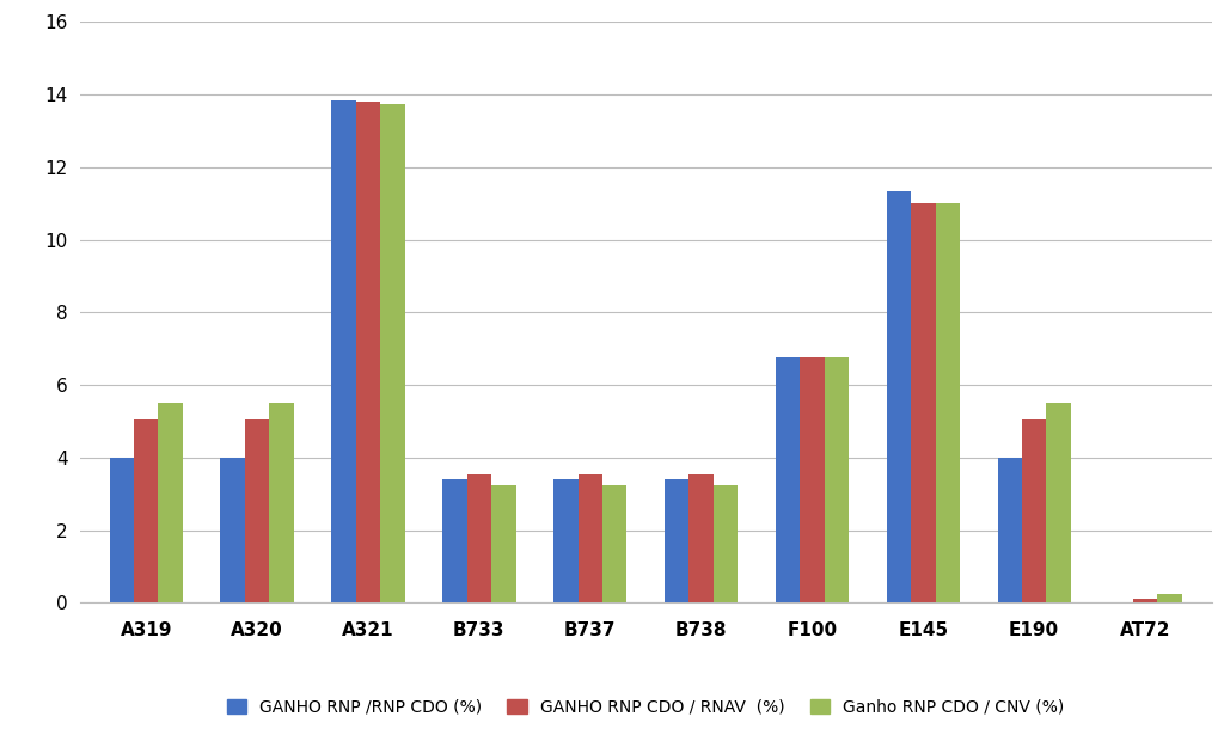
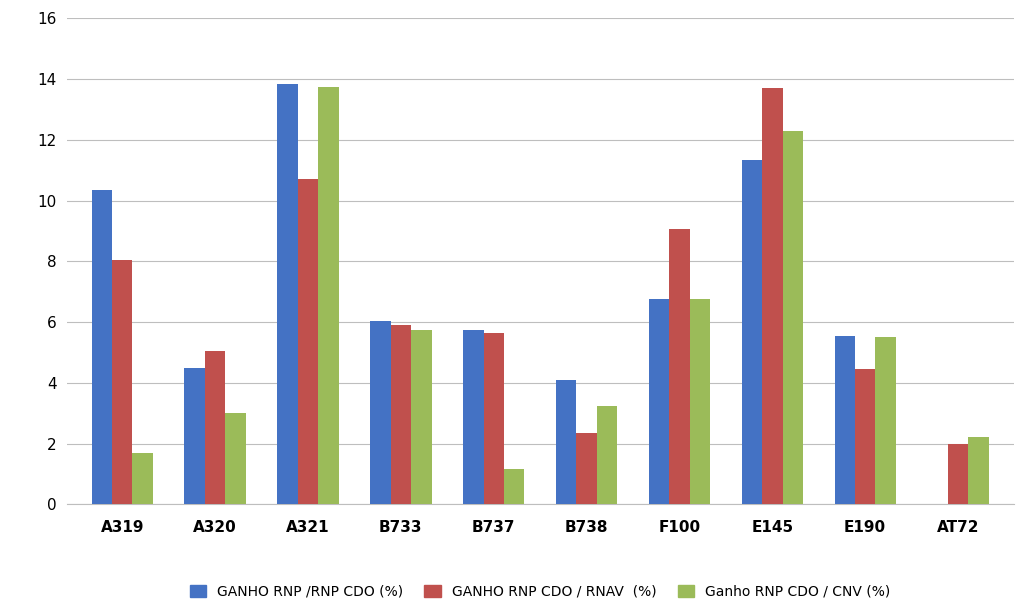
GANHO RNP /RNP CDO (%)/A319: 4.00 -> 10.35
GANHO RNP CDO / RNAV (%)/A319: 5.05 -> 8.05
Ganho RNP CDO / CNV (%)/A319: 5.50 -> 1.70
GANHO RNP /RNP CDO (%)/A320: 4.00 -> 4.50
Ganho RNP CDO / CNV (%)/A320: 5.50 -> 3.00
GANHO RNP CDO / RNAV (%)/A321: 13.80 -> 10.70
GANHO RNP /RNP CDO (%)/B733: 3.40 -> 6.05
GANHO RNP CDO / RNAV (%)/B733: 3.55 -> 5.90
Ganho RNP CDO / CNV (%)/B733: 3.25 -> 5.75
GANHO RNP /RNP CDO (%)/B737: 3.40 -> 5.75
GANHO RNP CDO / RNAV (%)/B737: 3.55 -> 5.65
Ganho RNP CDO / CNV (%)/B737: 3.25 -> 1.15
GANHO RNP /RNP CDO (%)/B738: 3.40 -> 4.10
GANHO RNP CDO / RNAV (%)/B738: 3.55 -> 2.35
GANHO RNP CDO / RNAV (%)/F100: 6.75 -> 9.05
GANHO RNP CDO / RNAV (%)/E145: 11.00 -> 13.70
Ganho RNP CDO / CNV (%)/E145: 11.00 -> 12.30
GANHO RNP /RNP CDO (%)/E190: 4.00 -> 5.55
GANHO RNP CDO / RNAV (%)/E190: 5.05 -> 4.45
GANHO RNP CDO / RNAV (%)/AT72: 0.10 -> 2.00
Ganho RNP CDO / CNV (%)/AT72: 0.25 -> 2.20
